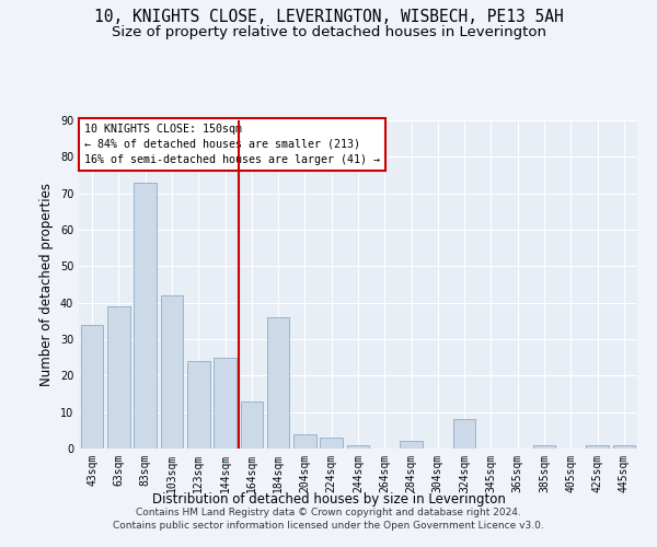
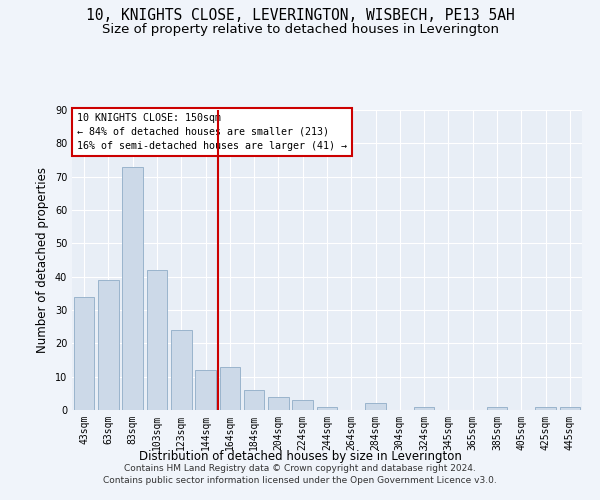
144sqm: 25 -> 12
184sqm: 36 -> 6
324sqm: 8 -> 1
